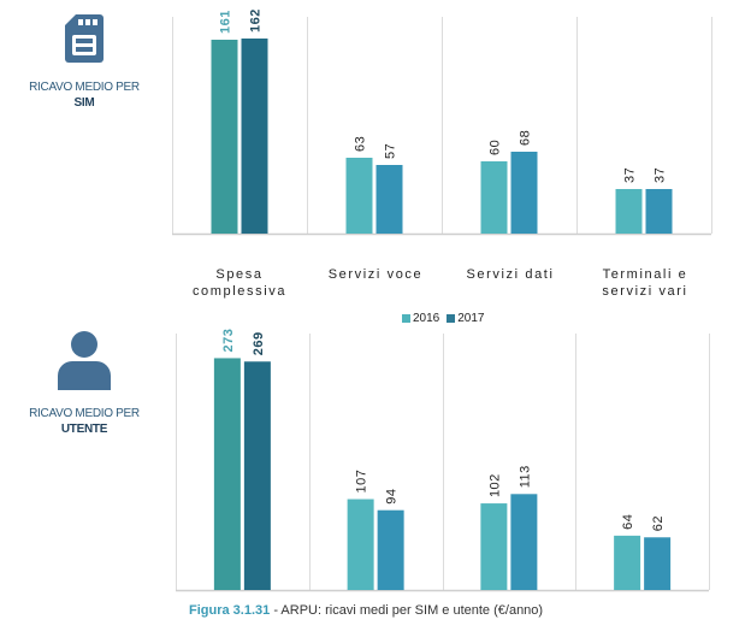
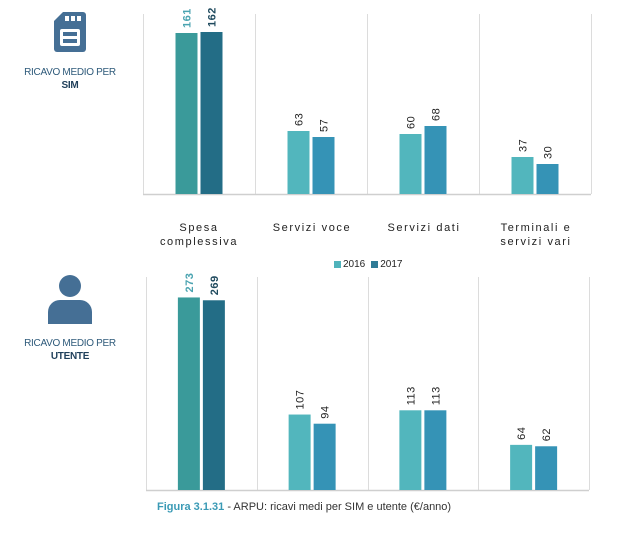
RICAVO MEDIO PER SIM/2017/Terminali e servizi vari: 37 -> 30
RICAVO MEDIO PER UTENTE/2016/Servizi dati: 102 -> 113
